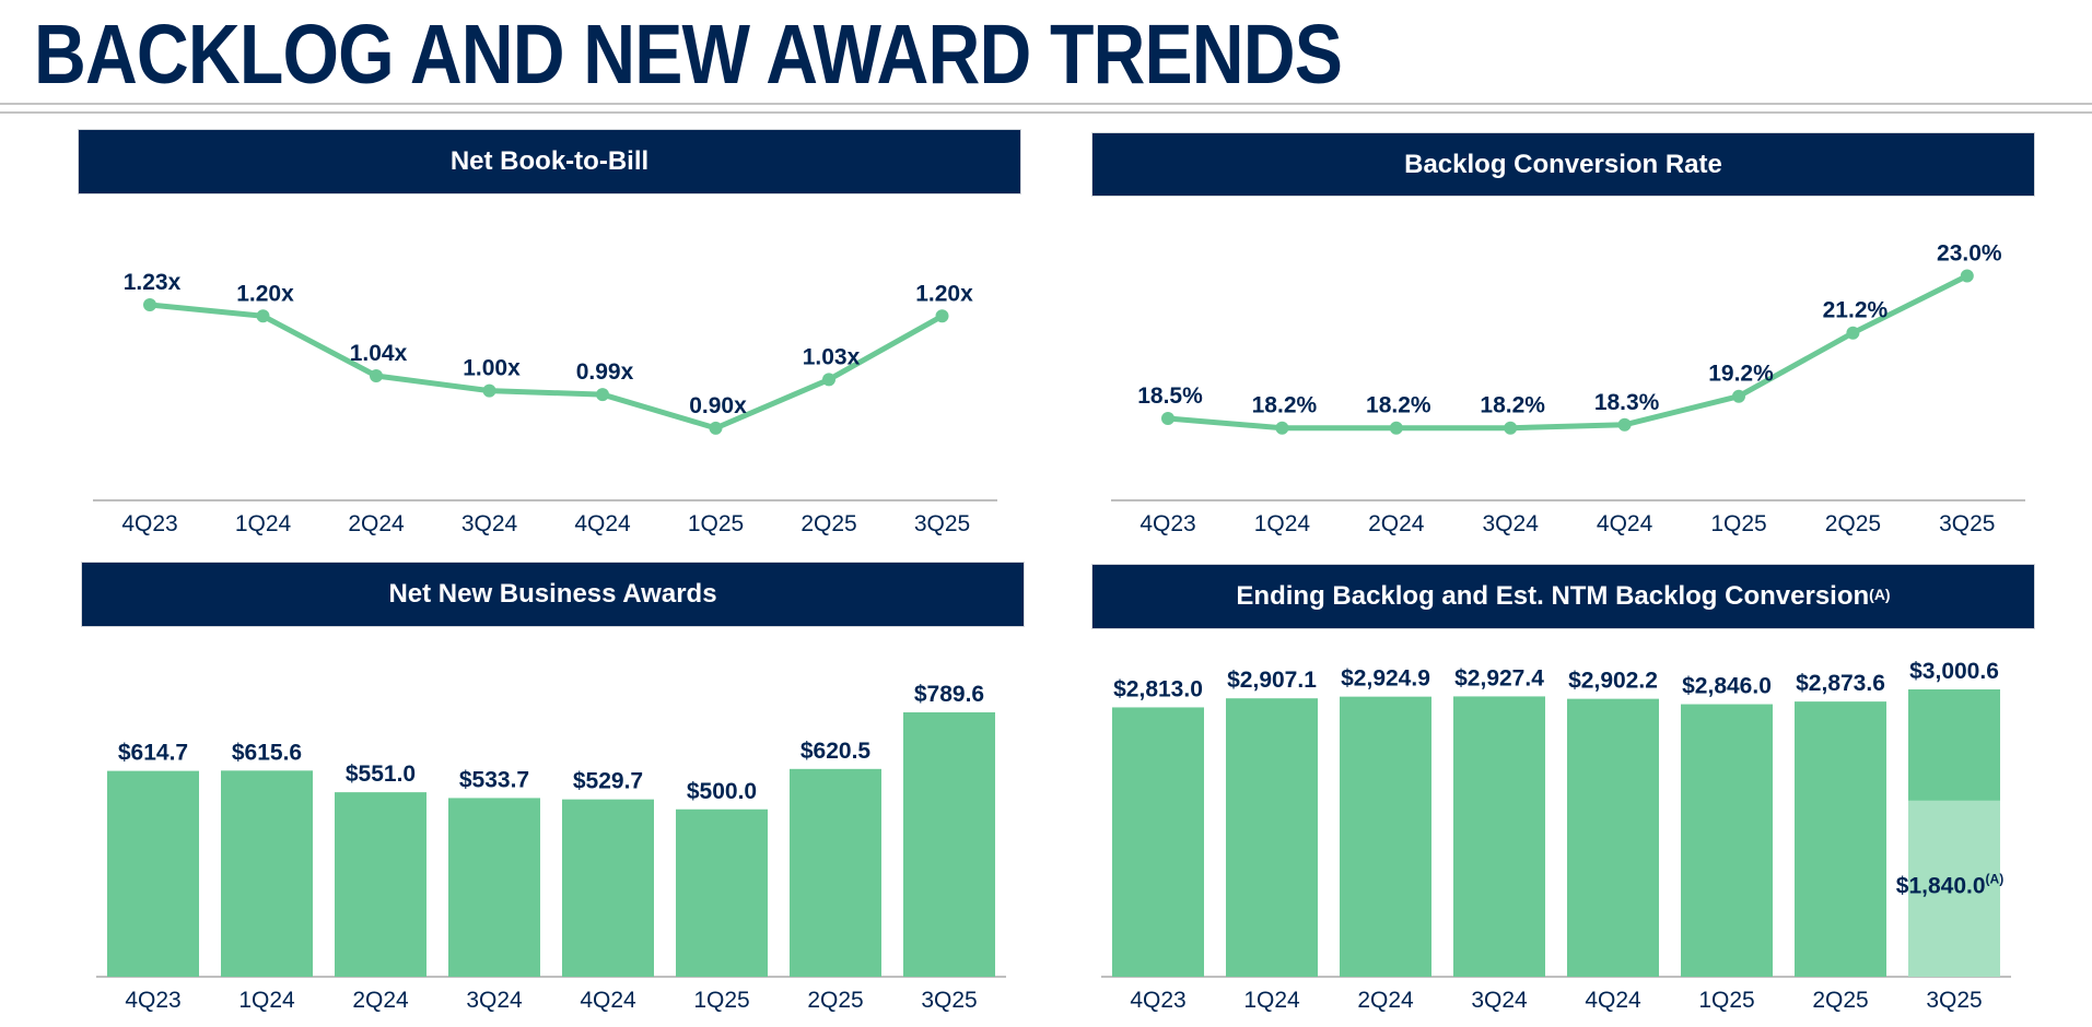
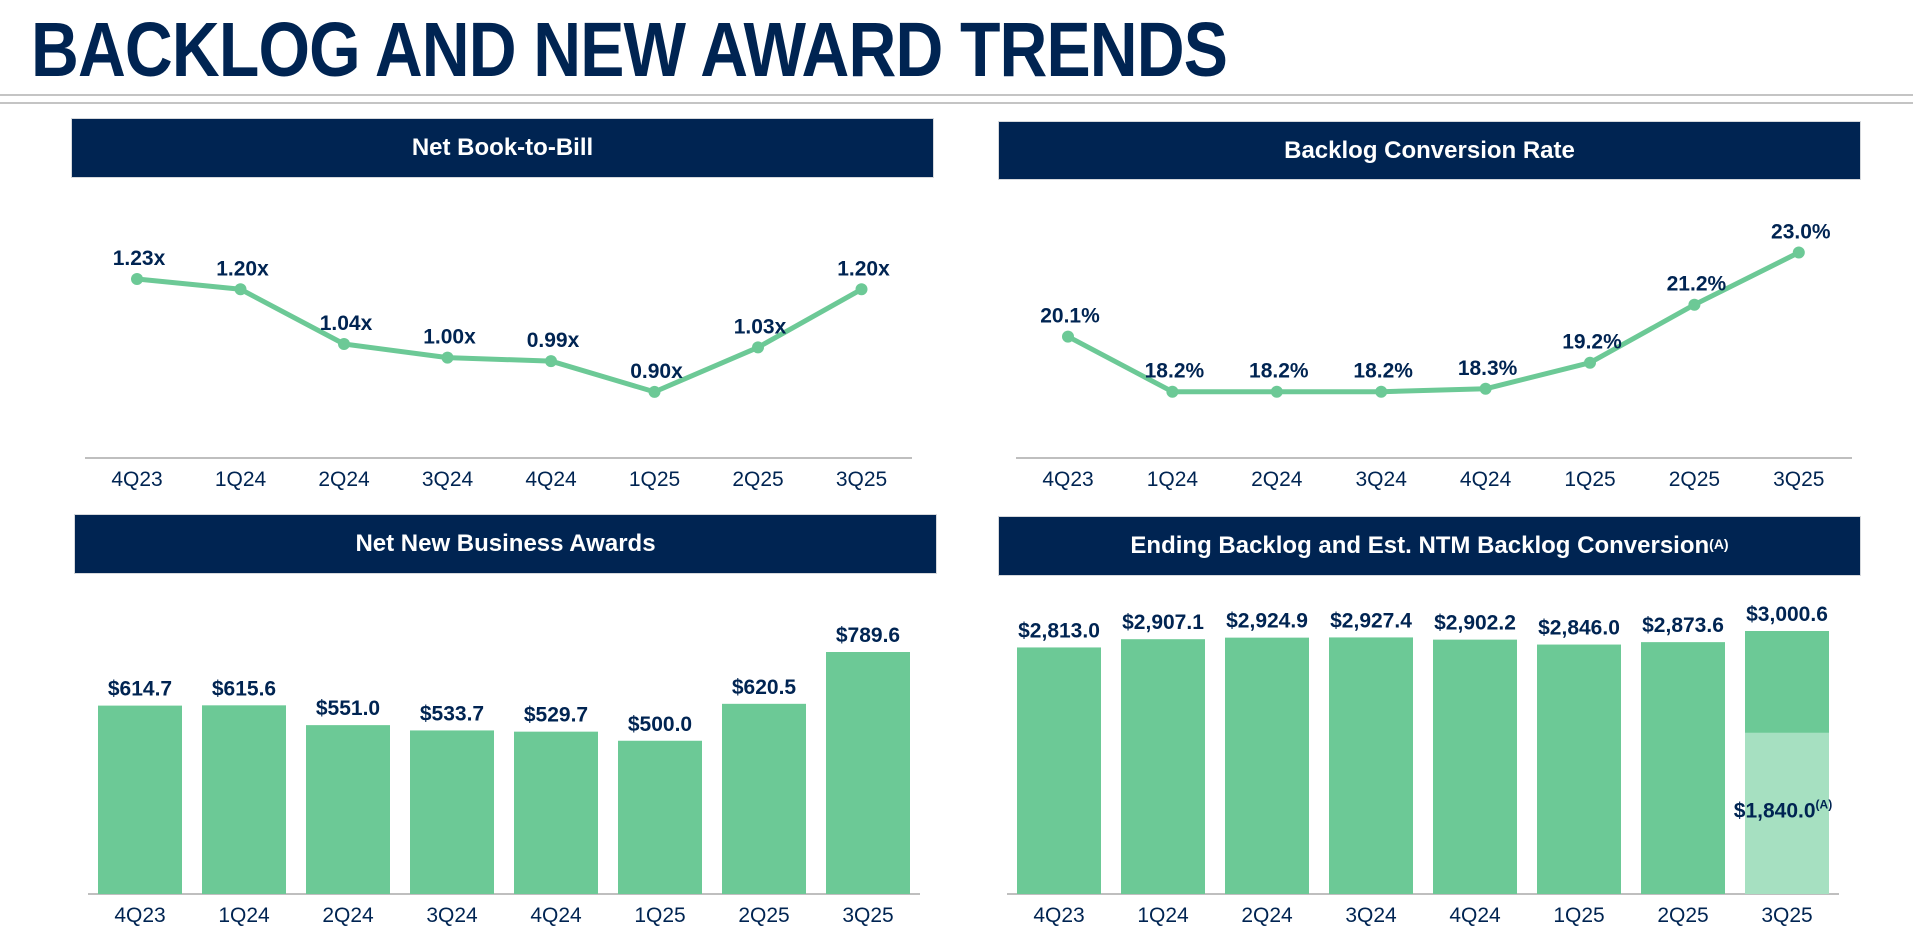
Backlog Conversion Rate/4Q23: 18.5% -> 20.1%
